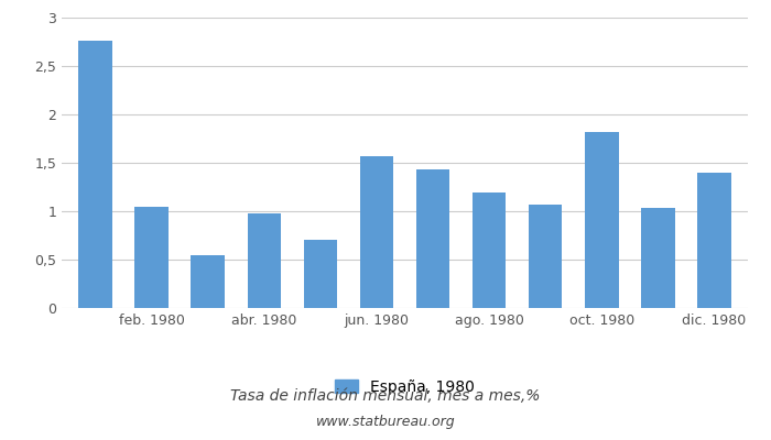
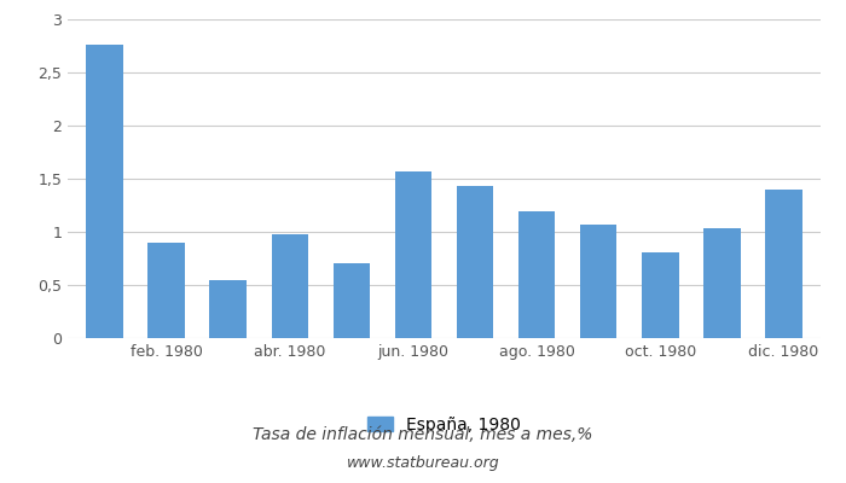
feb. 1980: 1,04 -> 0,90
oct. 1980: 1,82 -> 0,81
